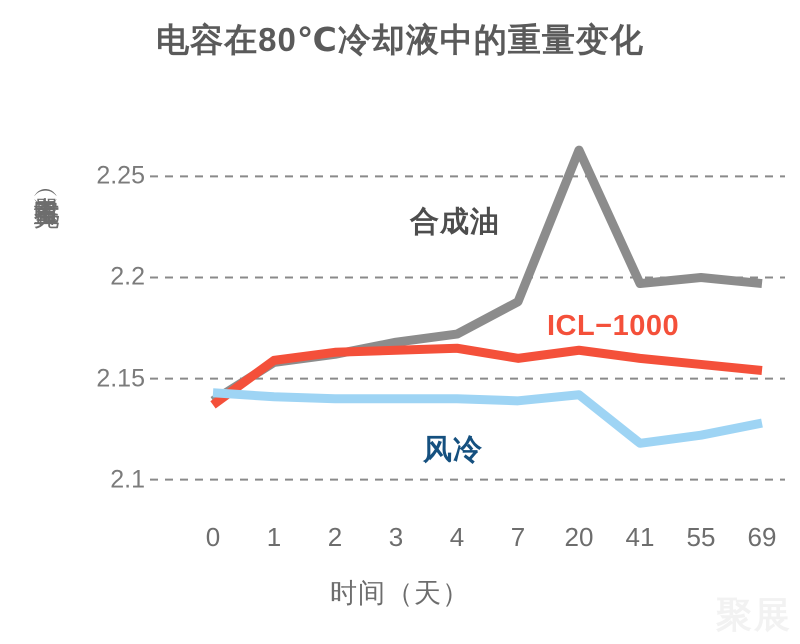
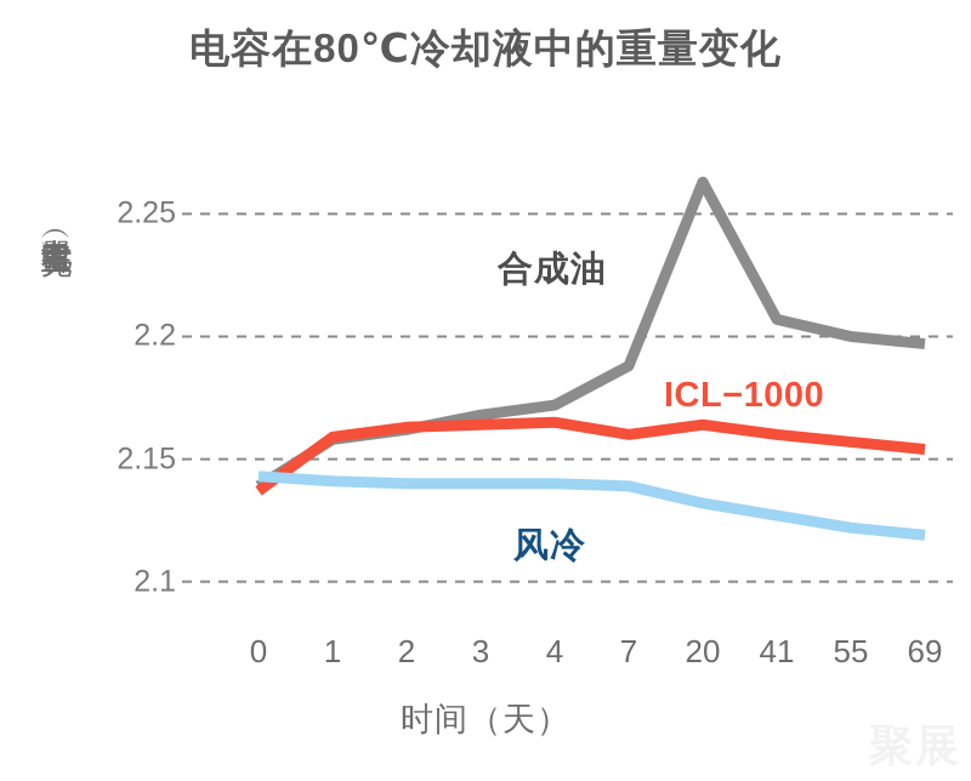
风冷/20: 2.142 -> 2.132
合成油/41: 2.197 -> 2.207
风冷/41: 2.118 -> 2.127
风冷/69: 2.128 -> 2.119
